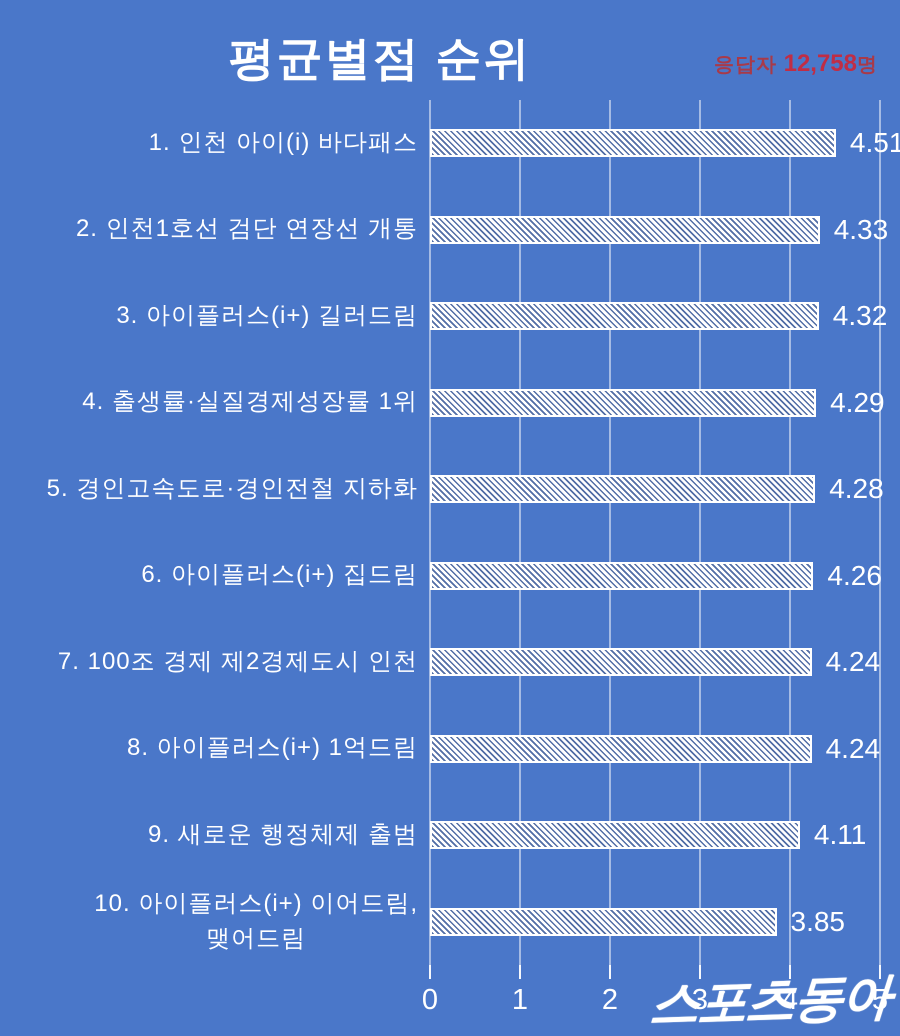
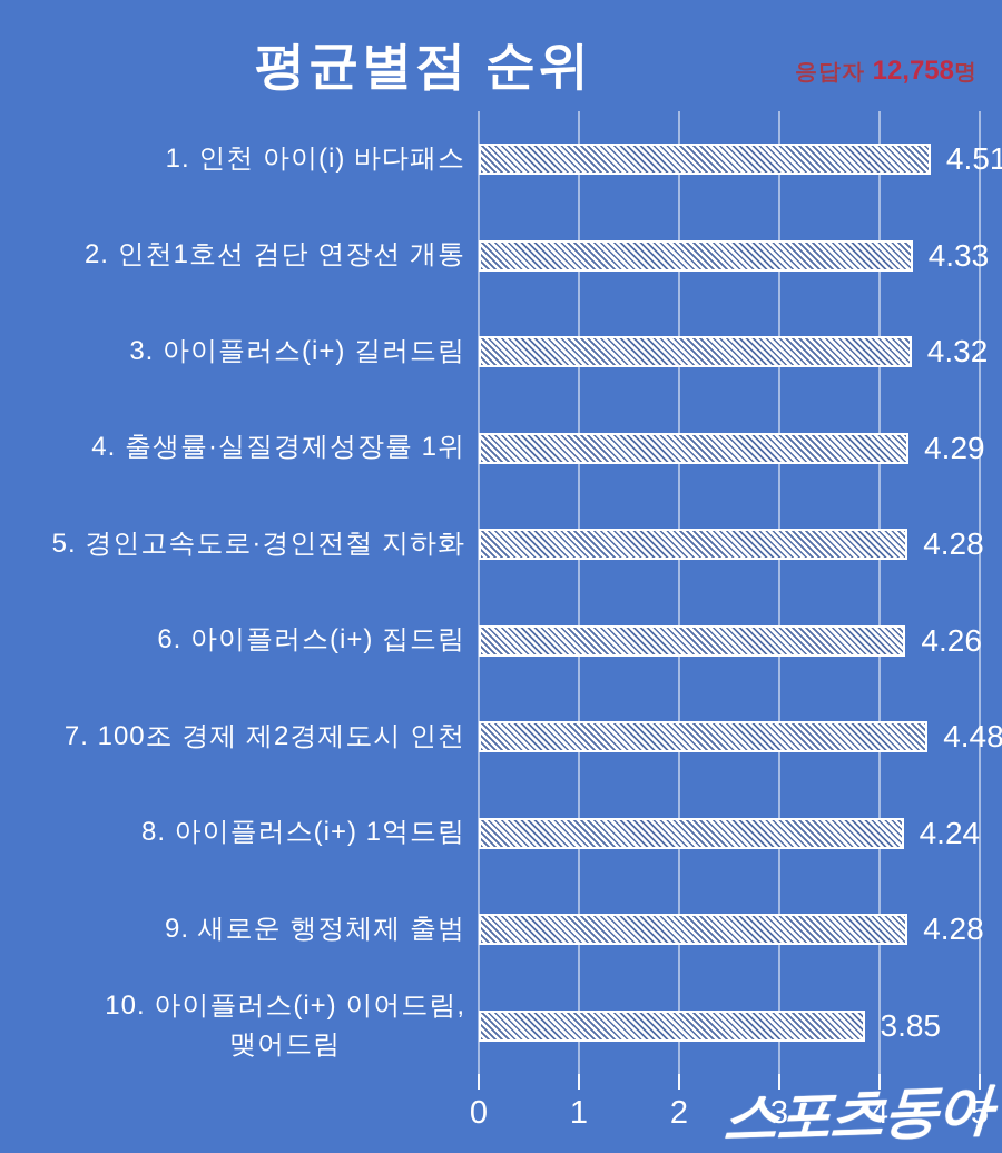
7. 100조 경제 제2경제도시 인천: 4.24 -> 4.48
9. 새로운 행정체제 출범: 4.11 -> 4.28
